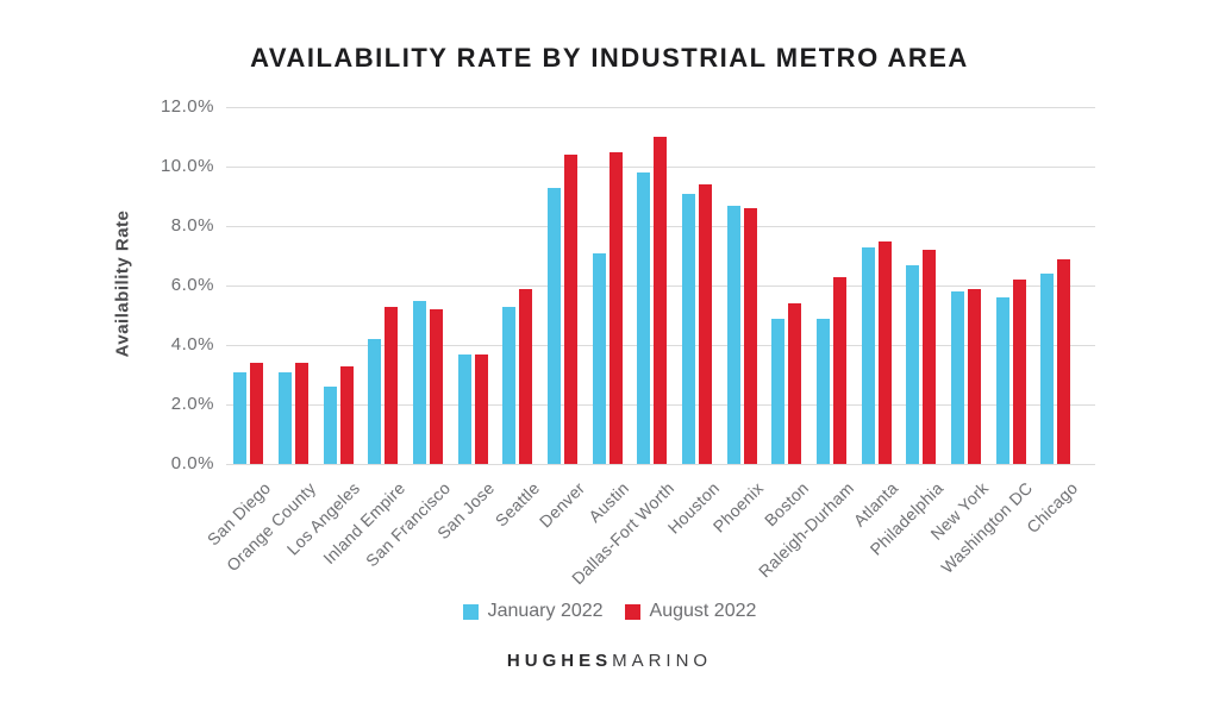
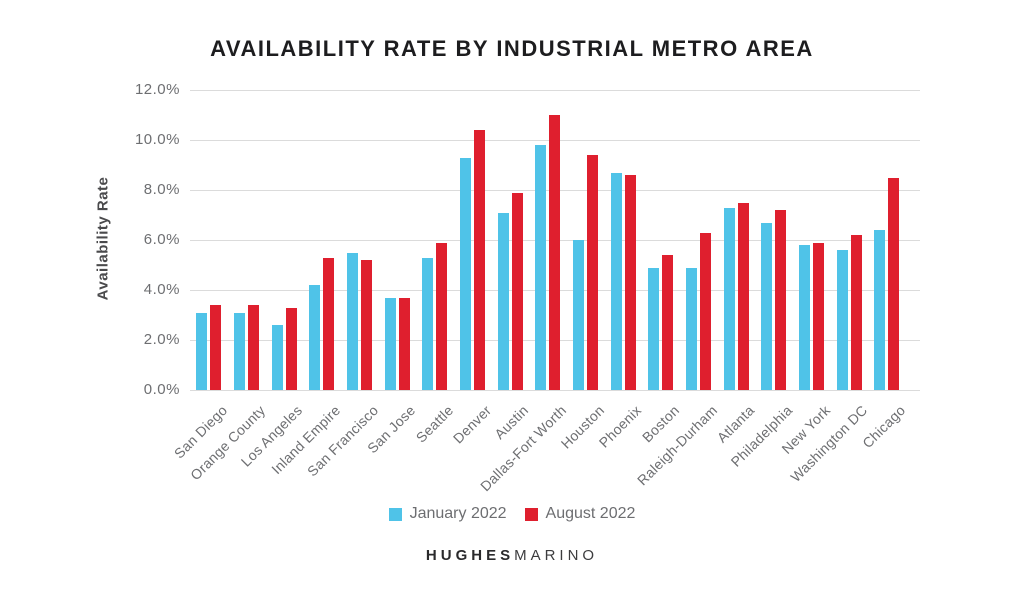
August 2022/Austin: 10.5% -> 7.9%
January 2022/Houston: 9.1% -> 6.0%
August 2022/Chicago: 6.9% -> 8.5%
